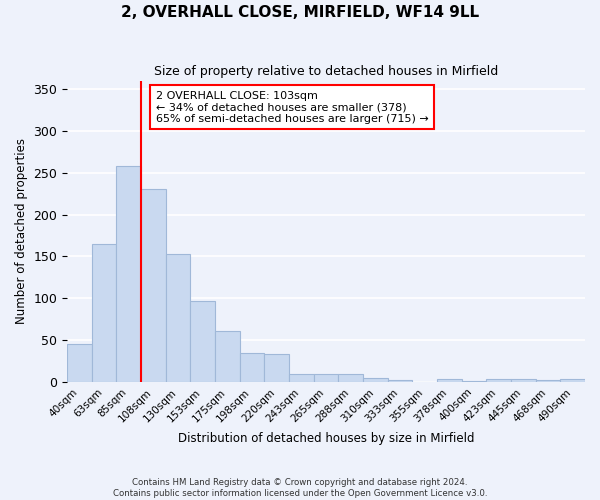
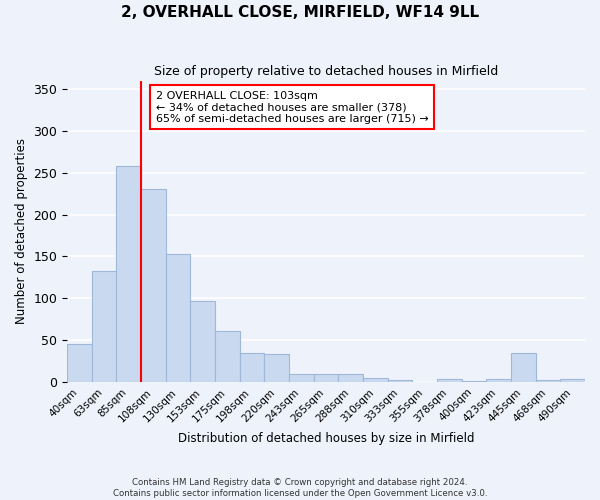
63sqm: 165 -> 132
445sqm: 4 -> 34
